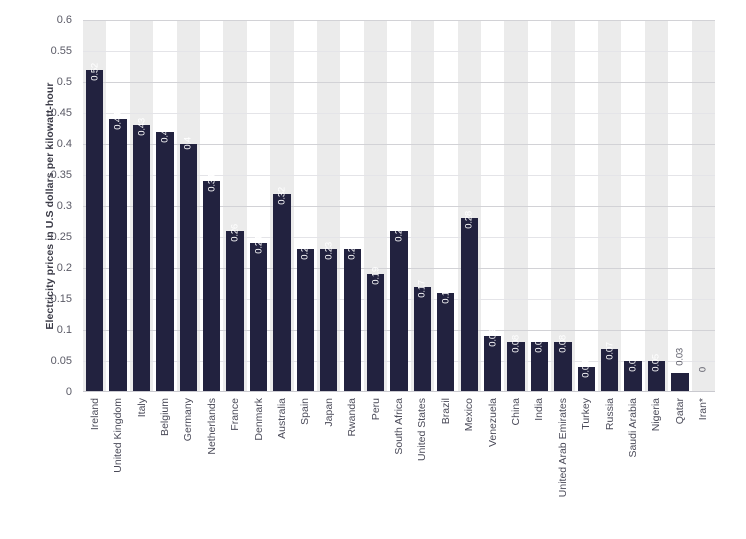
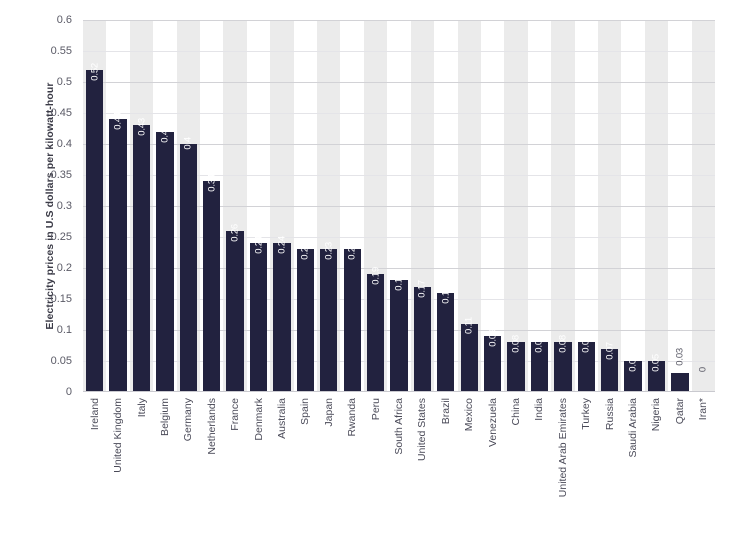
Australia: 0.32 -> 0.24
South Africa: 0.26 -> 0.18
Mexico: 0.28 -> 0.11
Turkey: 0.04 -> 0.08
